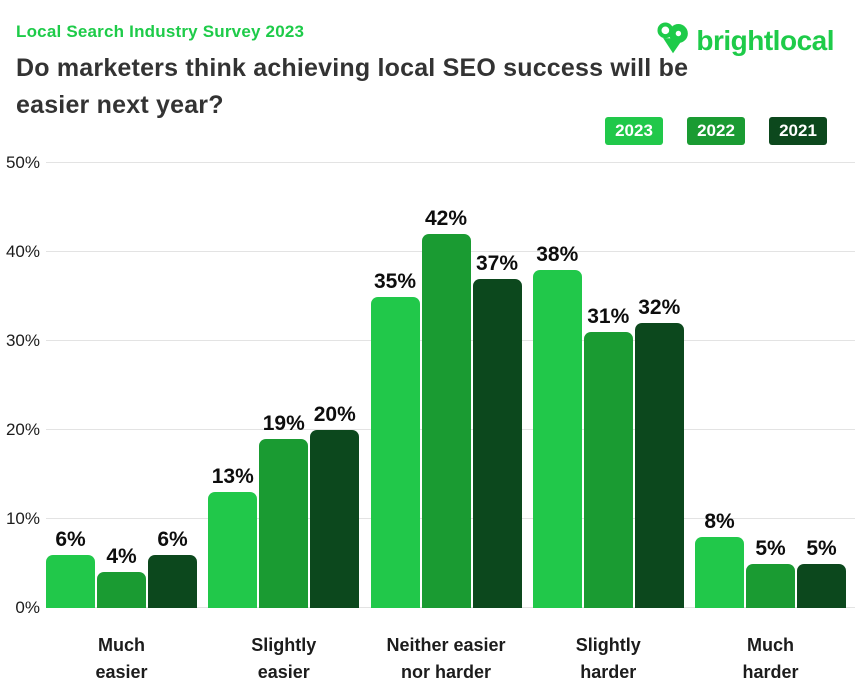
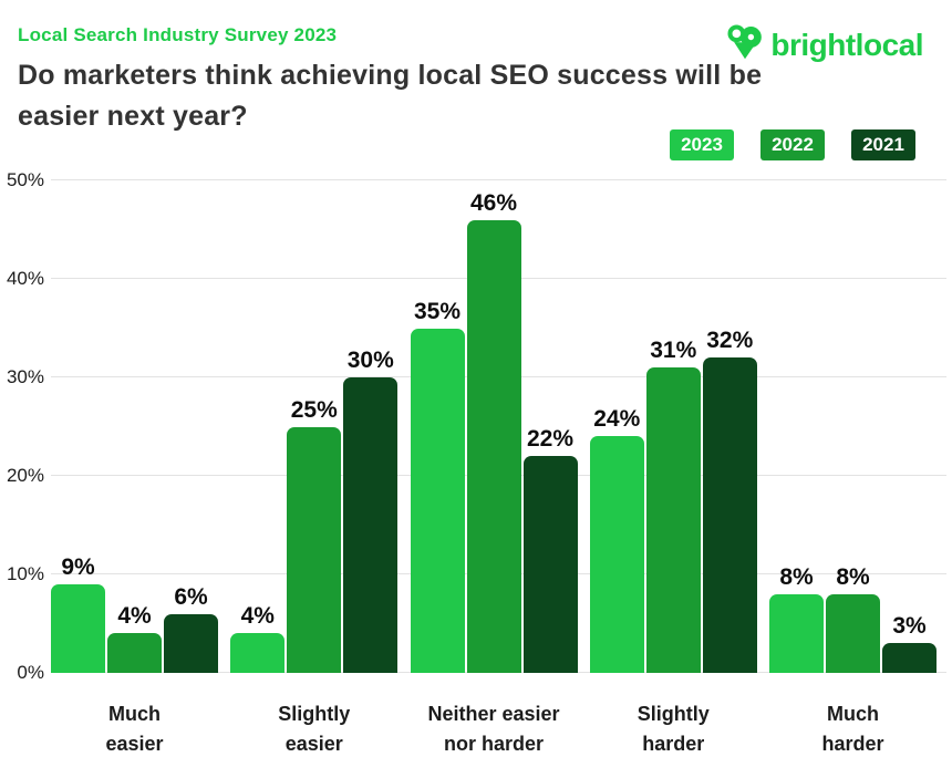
2023/Much easier: 6% -> 9%
2023/Slightly easier: 13% -> 4%
2022/Slightly easier: 19% -> 25%
2021/Slightly easier: 20% -> 30%
2022/Neither easier nor harder: 42% -> 46%
2021/Neither easier nor harder: 37% -> 22%
2023/Slightly harder: 38% -> 24%
2022/Much harder: 5% -> 8%
2021/Much harder: 5% -> 3%
